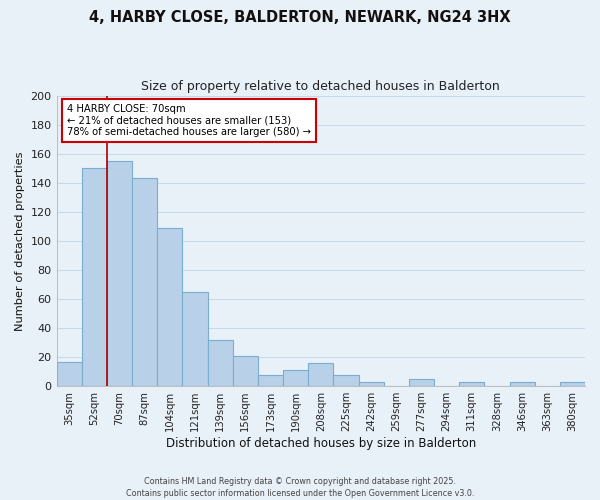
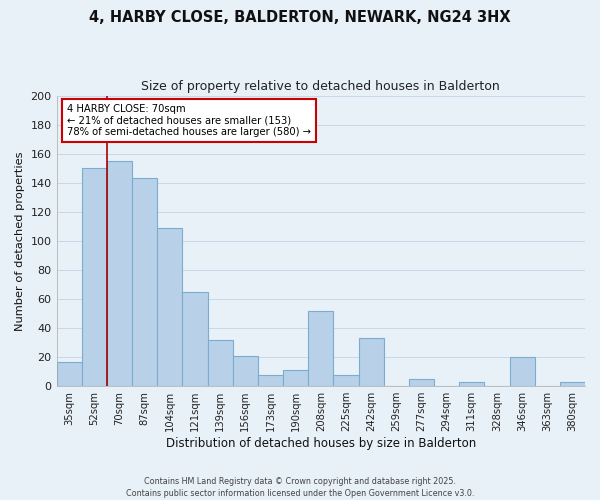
208sqm: 16 -> 52
242sqm: 3 -> 33
346sqm: 3 -> 20
